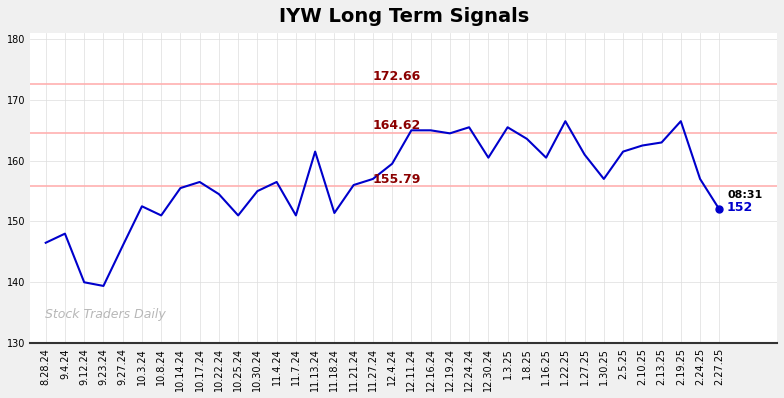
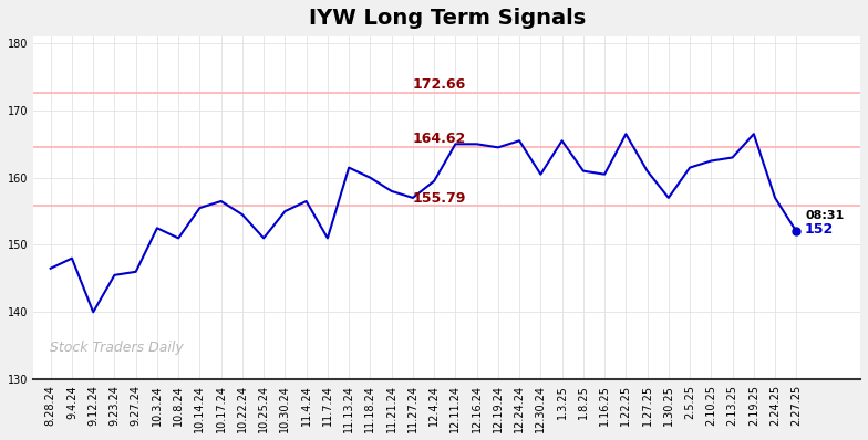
9.23.24: 139.4 -> 145.5
11.18.24: 151.4 -> 160.0
11.21.24: 156.0 -> 158.0
1.8.25: 163.6 -> 161.0
